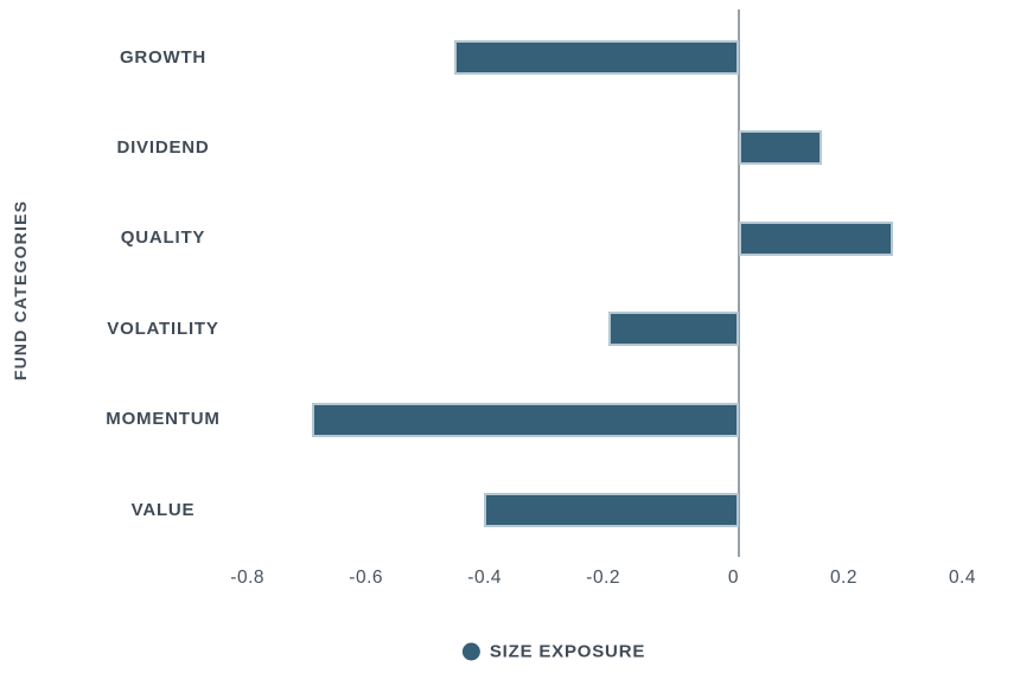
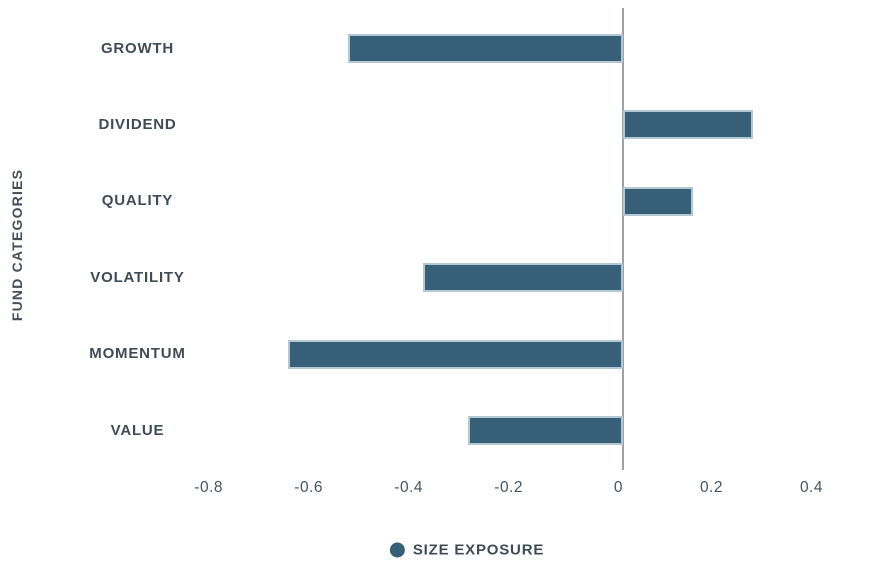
GROWTH: -0.48 -> -0.55
DIVIDEND: 0.14 -> 0.26
QUALITY: 0.26 -> 0.14
VOLATILITY: -0.22 -> -0.40
MOMENTUM: -0.72 -> -0.67
VALUE: -0.43 -> -0.31
